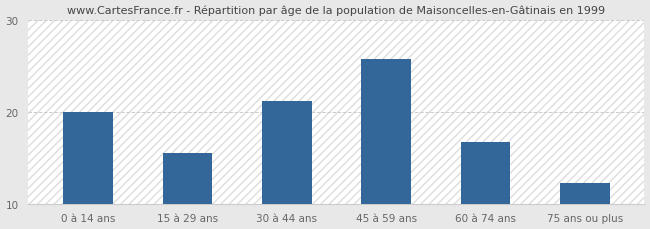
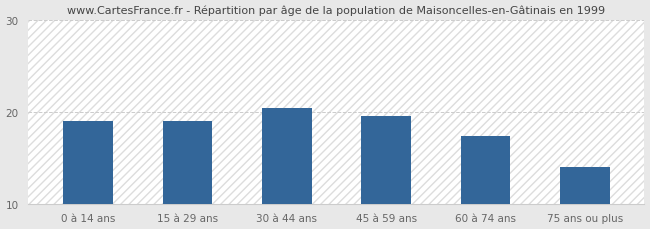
0 à 14 ans: 20.0 -> 19.0
15 à 29 ans: 15.5 -> 19.0
30 à 44 ans: 21.2 -> 20.4
45 à 59 ans: 25.8 -> 19.6
60 à 74 ans: 16.7 -> 17.4
75 ans ou plus: 12.3 -> 14.0
